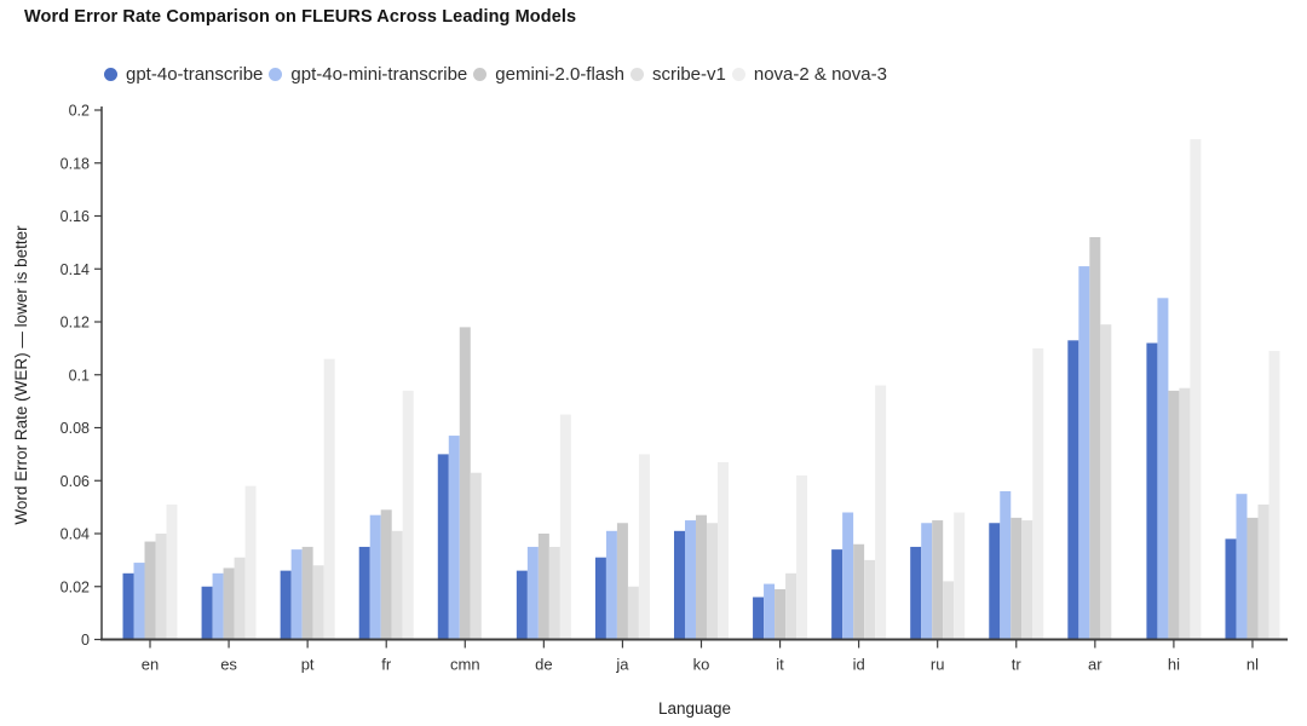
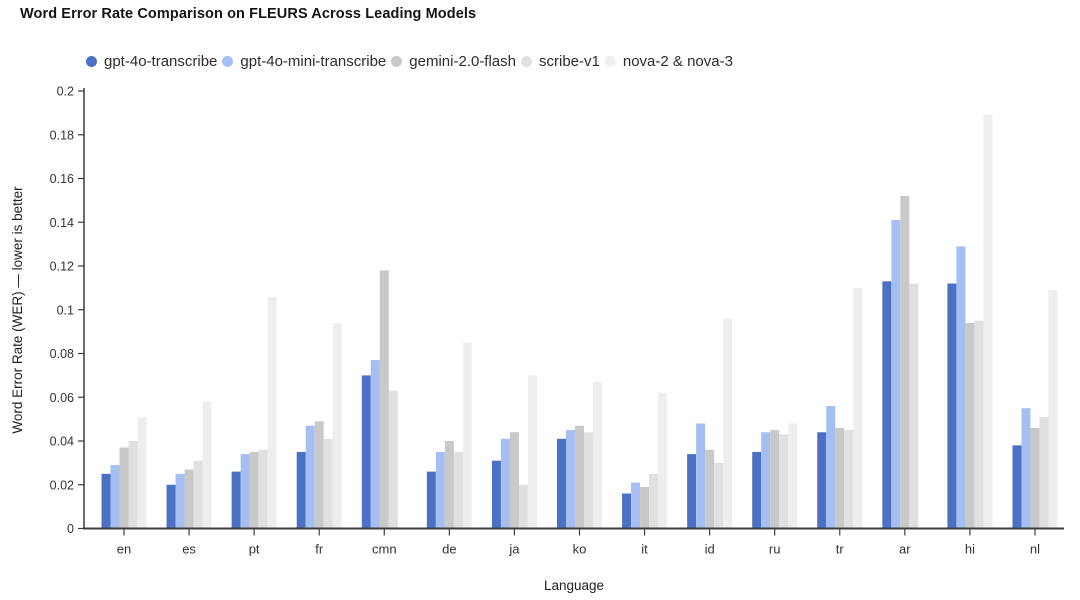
scribe-v1/pt: 0.028 -> 0.036
scribe-v1/ru: 0.022 -> 0.043
scribe-v1/ar: 0.119 -> 0.112
